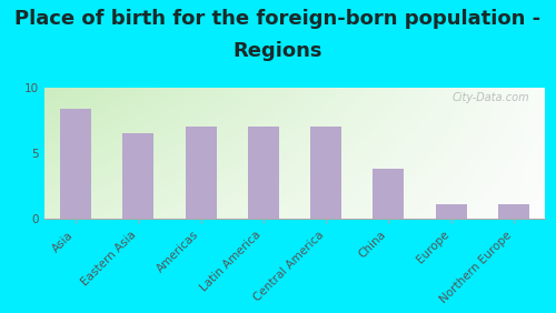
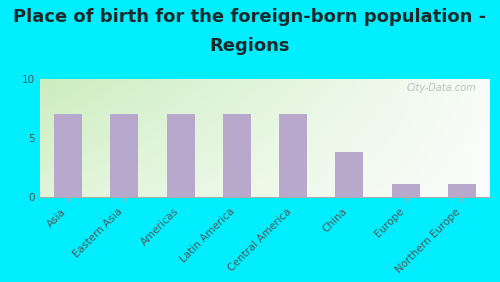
Asia: 8.4 -> 7.0
Eastern Asia: 6.5 -> 7.0
